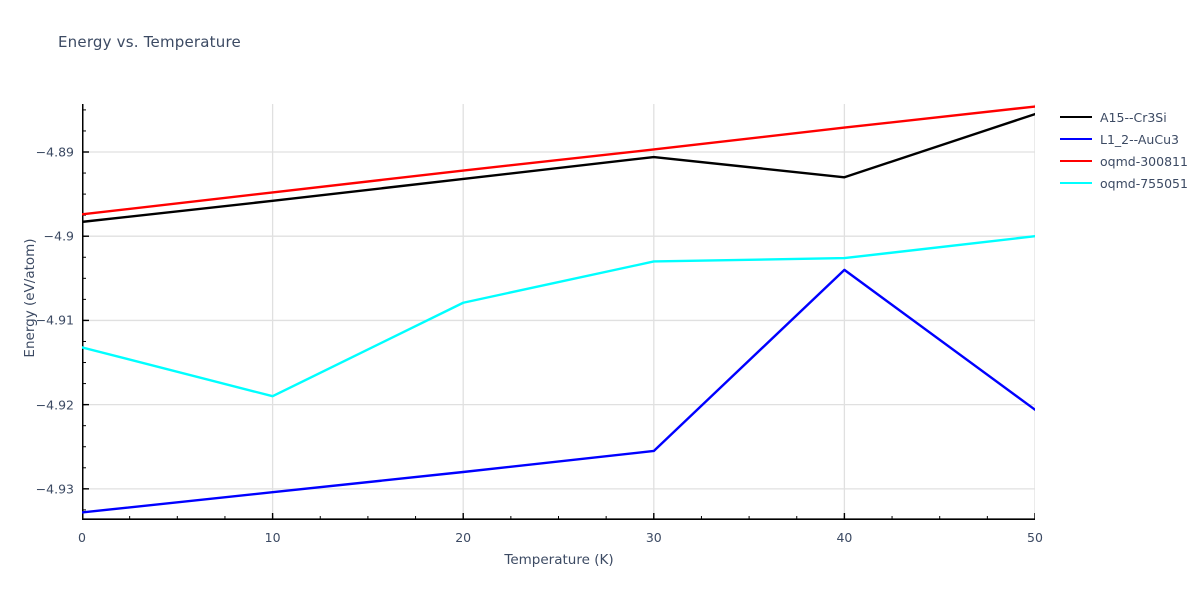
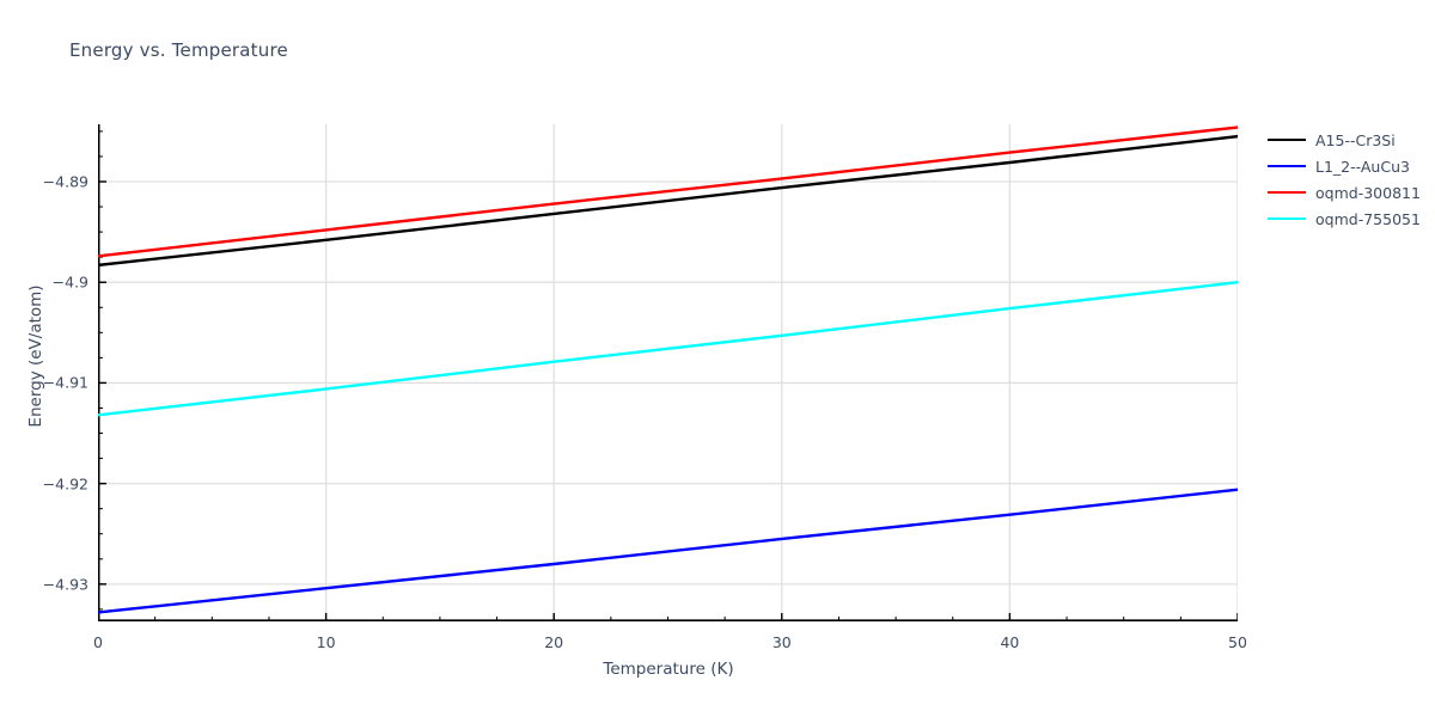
oqmd-755051/10: -4.919 -> -4.911
oqmd-755051/30: -4.903 -> -4.905
A15--Cr3Si/40: -4.893 -> -4.888
L1_2--AuCu3/40: -4.904 -> -4.923
